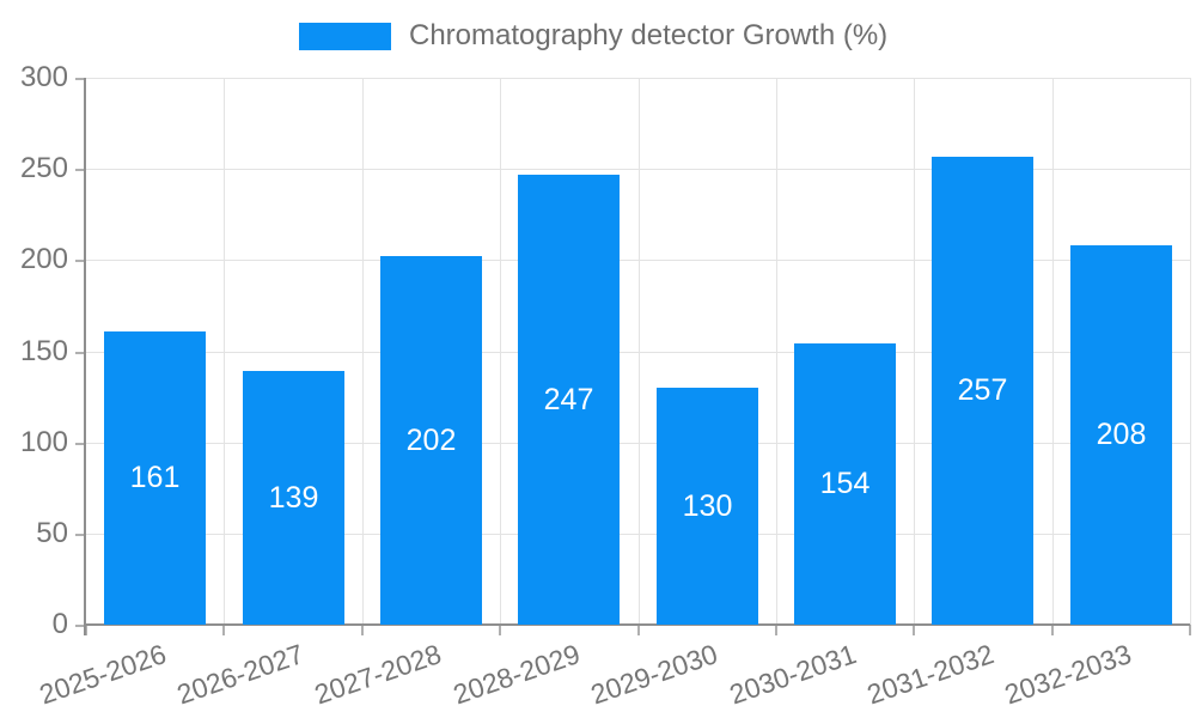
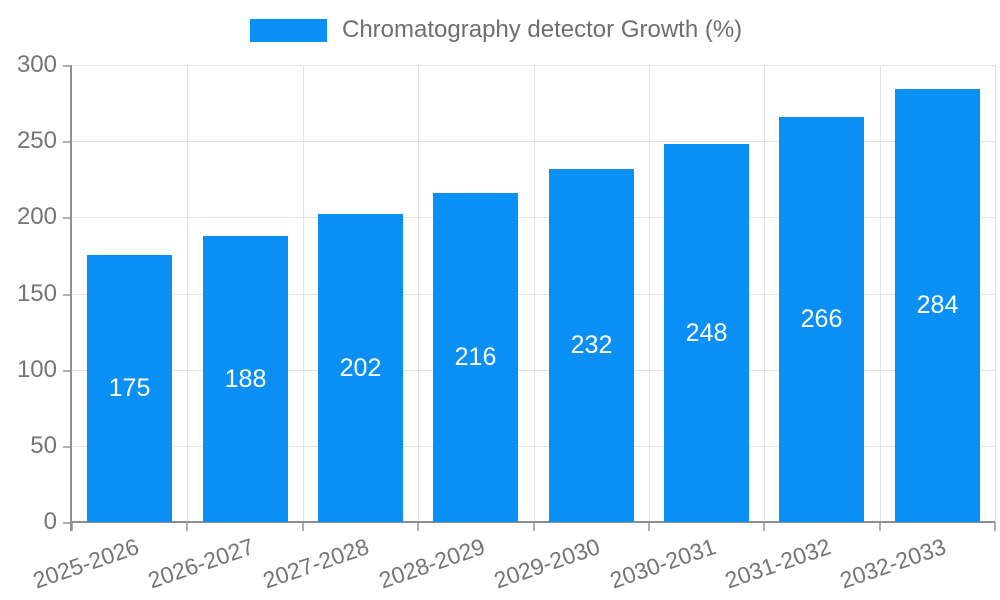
2025-2026: 161 -> 175
2026-2027: 139 -> 188
2028-2029: 247 -> 216
2029-2030: 130 -> 232
2030-2031: 154 -> 248
2031-2032: 257 -> 266
2032-2033: 208 -> 284
